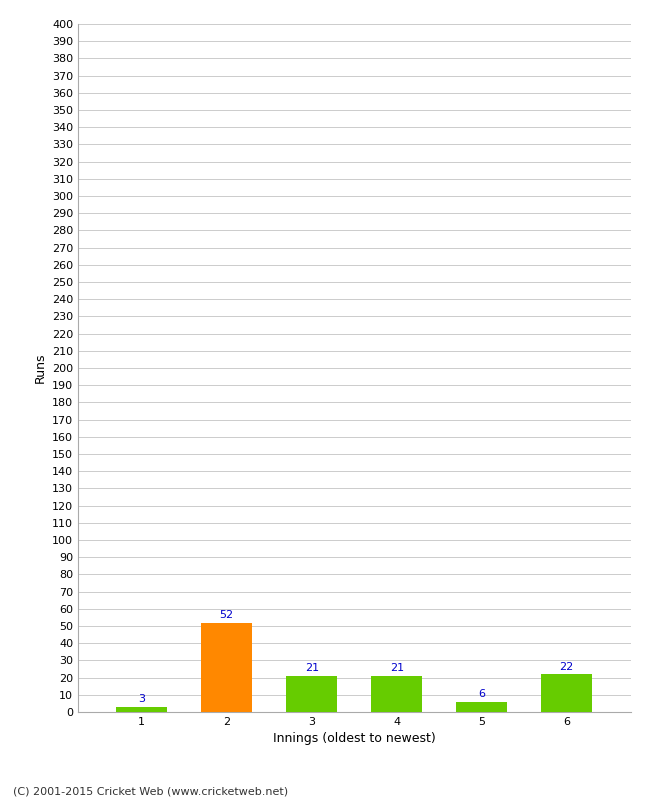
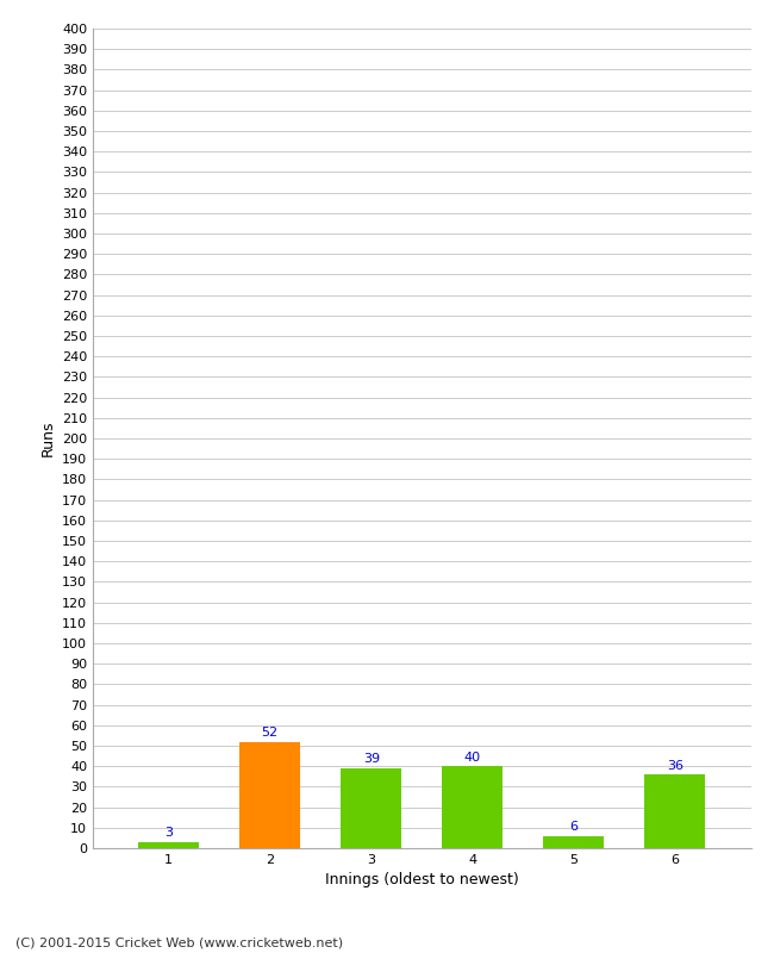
3: 21 -> 39
4: 21 -> 40
6: 22 -> 36
